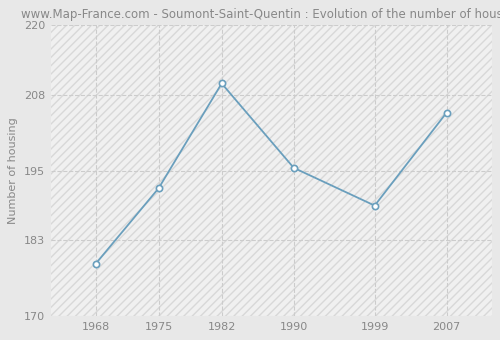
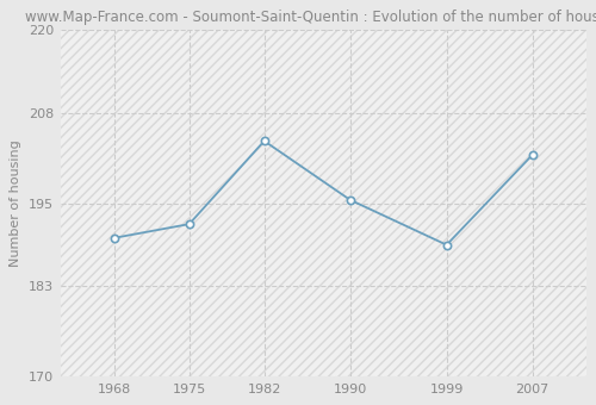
1968: 179.0 -> 190.0
1982: 210.0 -> 204.0
2007: 205.0 -> 202.0
